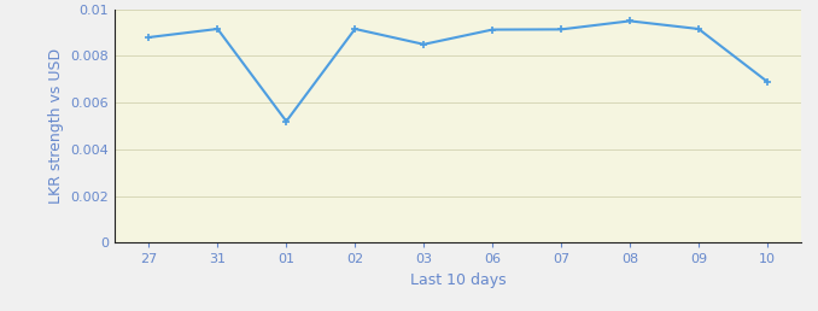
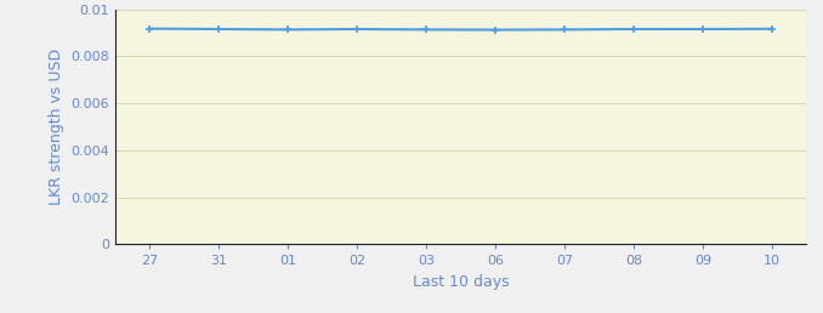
27: 0.0088 -> 0.0092
01: 0.0052 -> 0.0091
03: 0.0085 -> 0.0091
08: 0.0095 -> 0.0092
10: 0.0069 -> 0.0092
